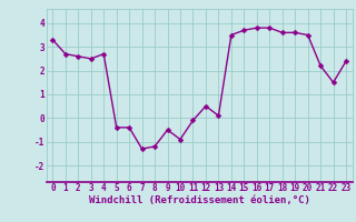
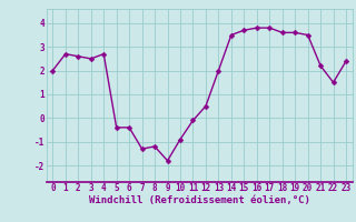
0: 3.3 -> 2.0
9: -0.5 -> -1.8
13: 0.1 -> 2.0
